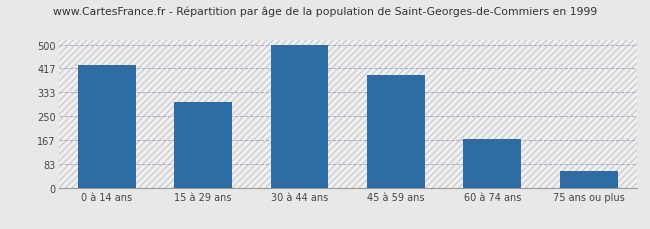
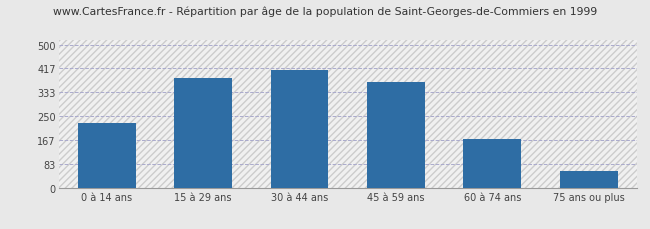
0 à 14 ans: 430 -> 225
15 à 29 ans: 300 -> 385
30 à 44 ans: 500 -> 410
45 à 59 ans: 395 -> 370
